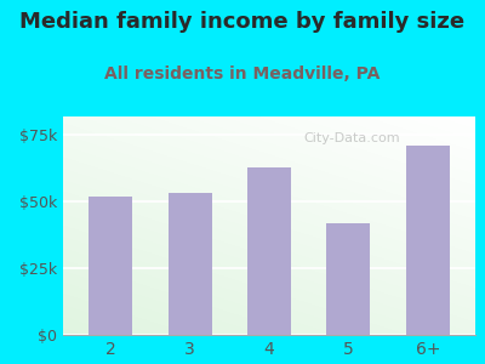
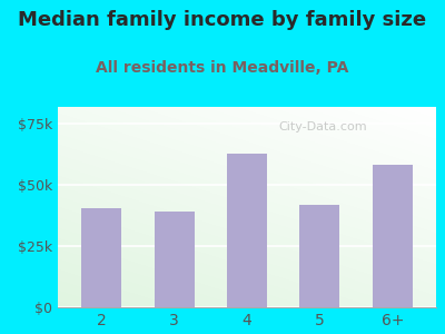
2: $52.0k -> $40.5k
3: $53.5k -> $39.0k
6+: $71.0k -> $58.5k
